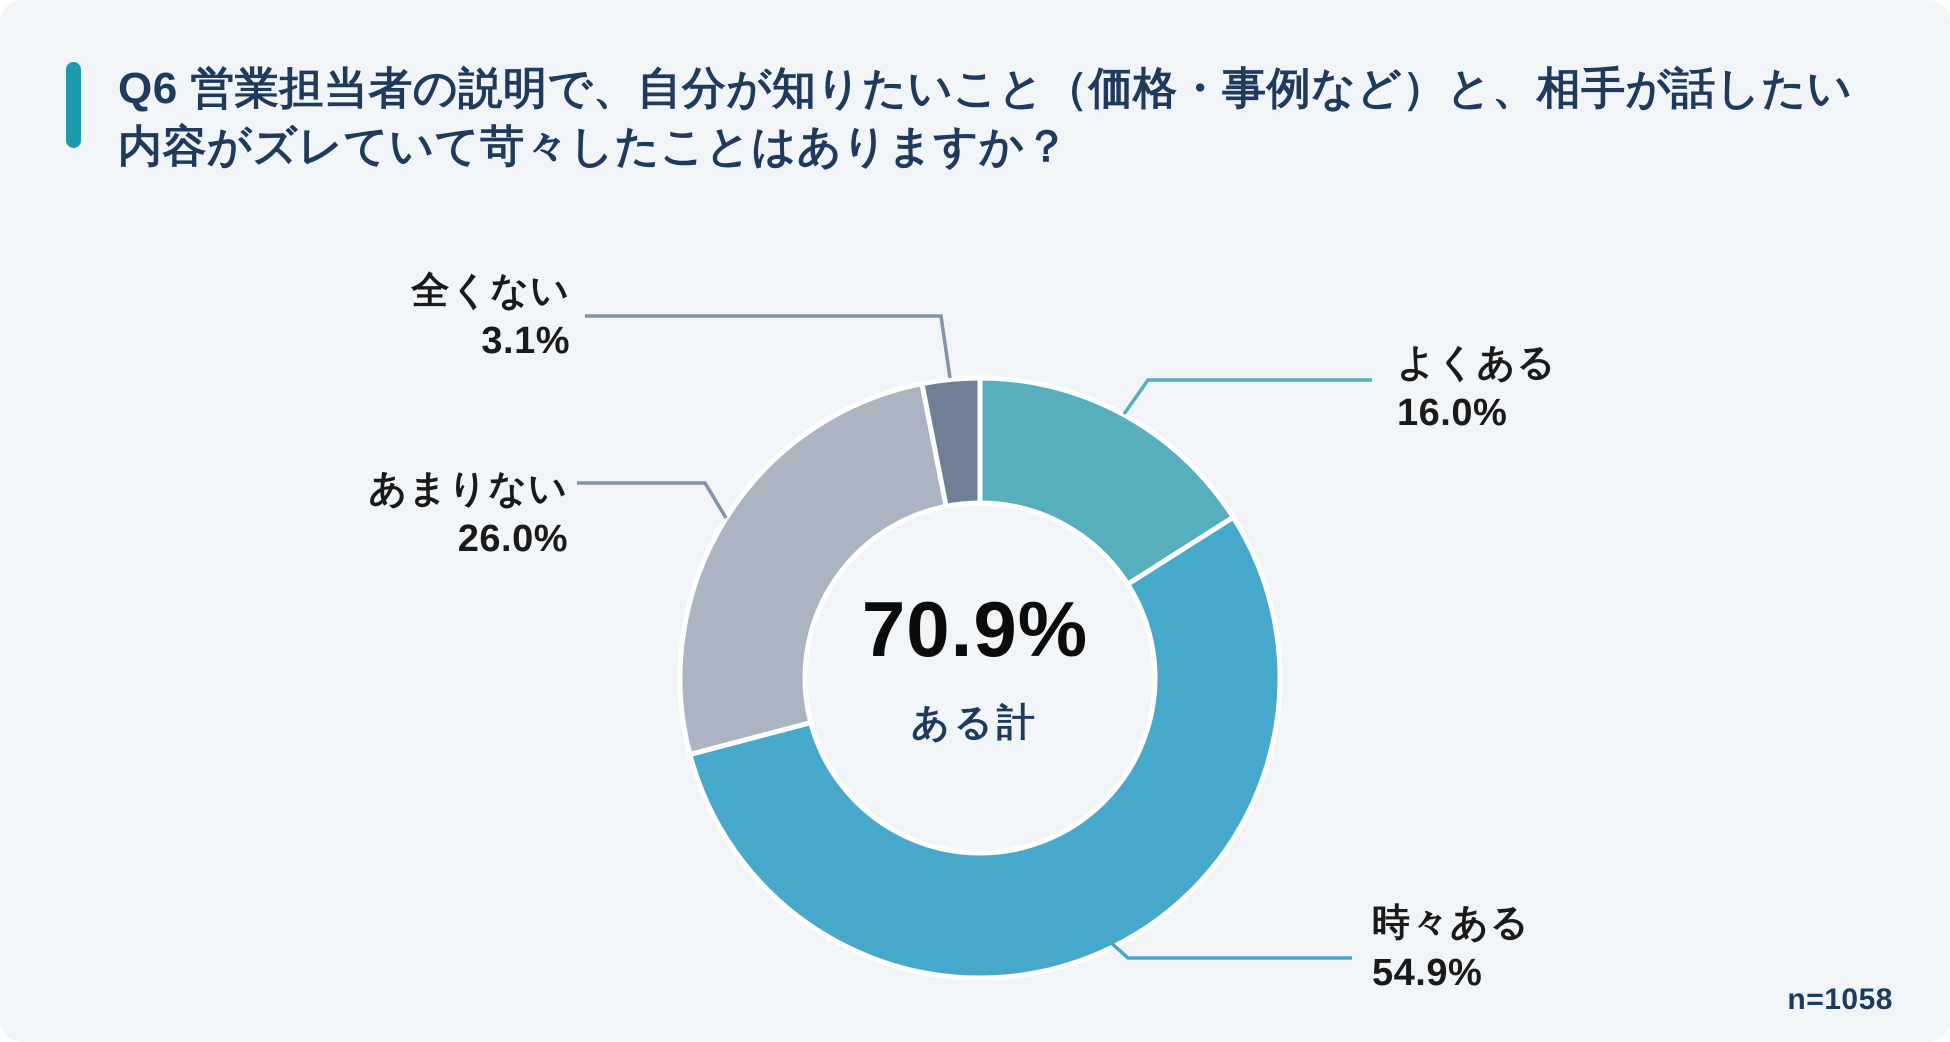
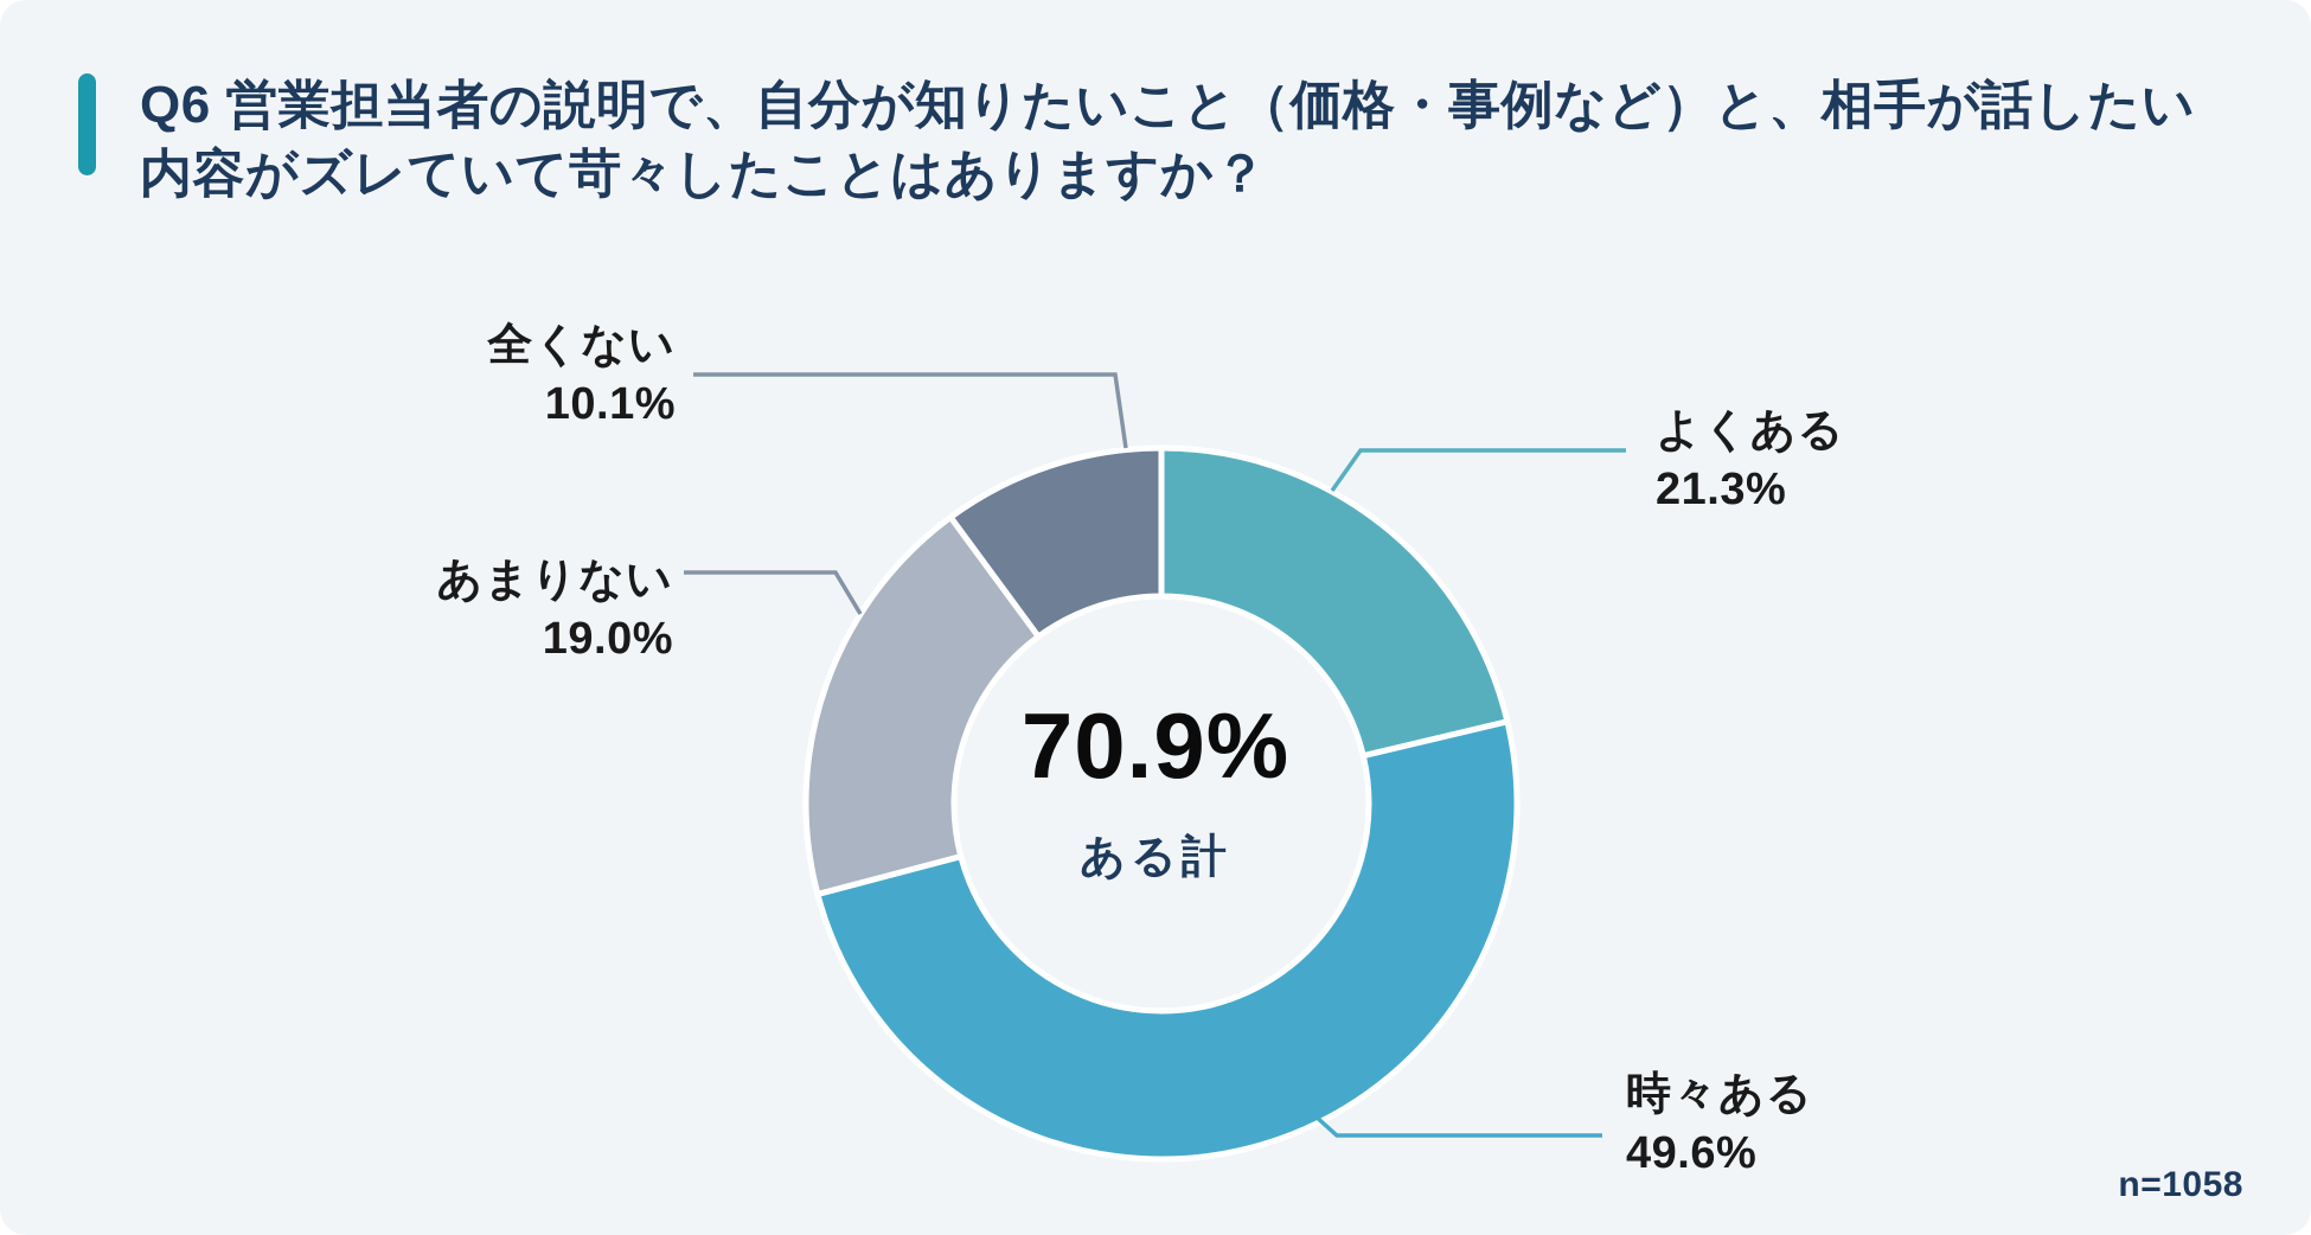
よくある: 16.0% -> 21.3%
時々ある: 54.9% -> 49.6%
あまりない: 26.0% -> 19.0%
全くない: 3.1% -> 10.1%
